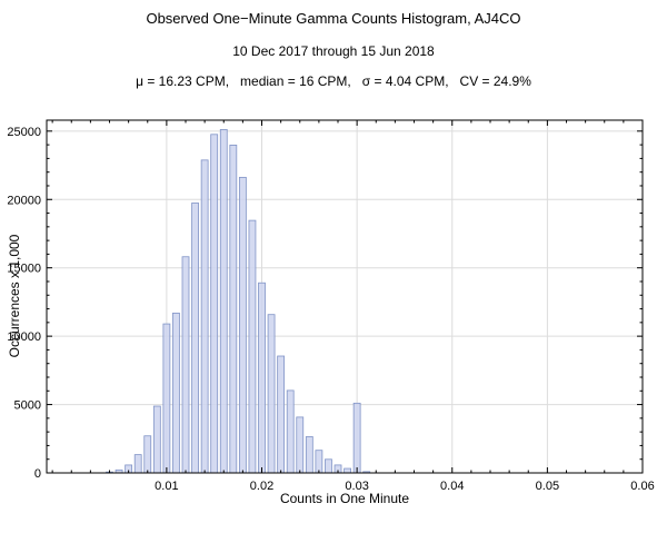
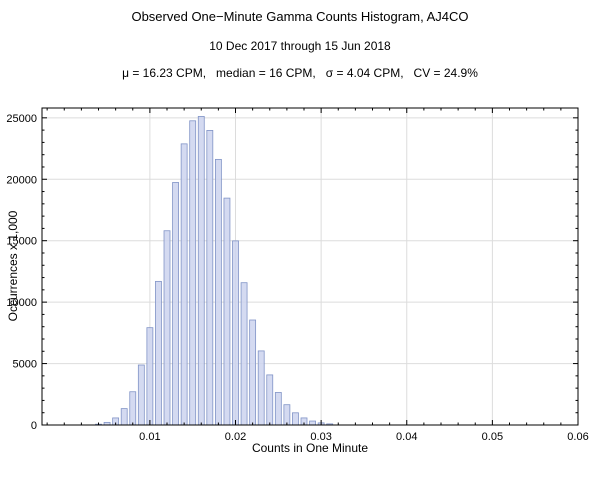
0.01: 10900 -> 7900
0.02: 13900 -> 15000
0.03: 5100 -> 200
